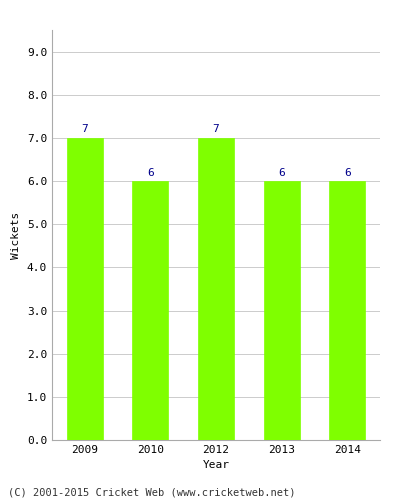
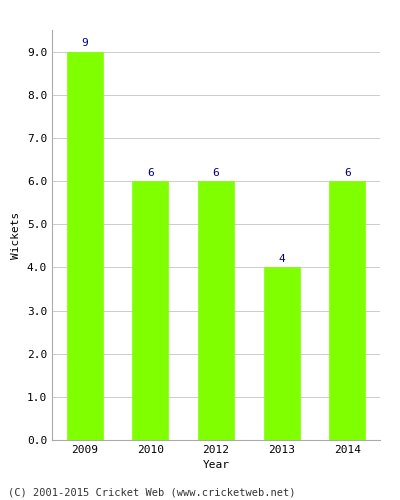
2009: 7 -> 9
2012: 7 -> 6
2013: 6 -> 4
